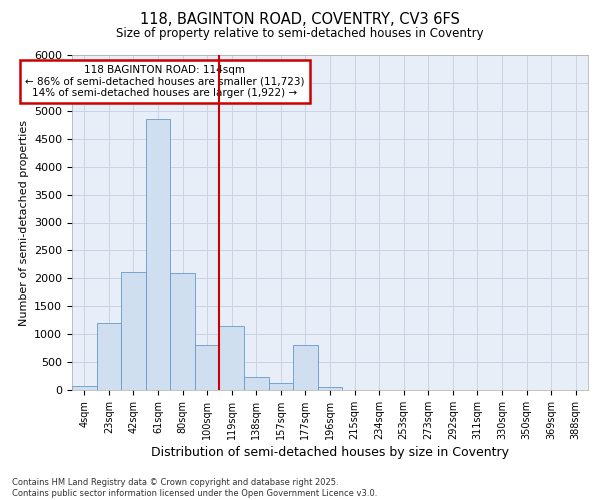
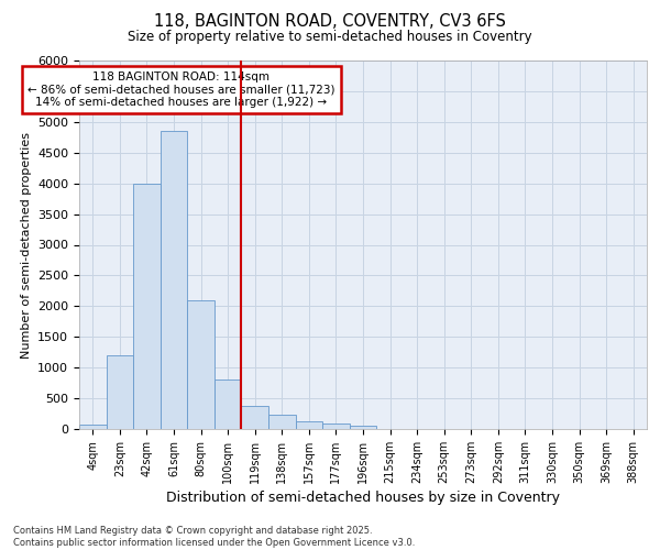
42sqm: 2120 -> 4000
119sqm: 1140 -> 370
177sqm: 800 -> 90
